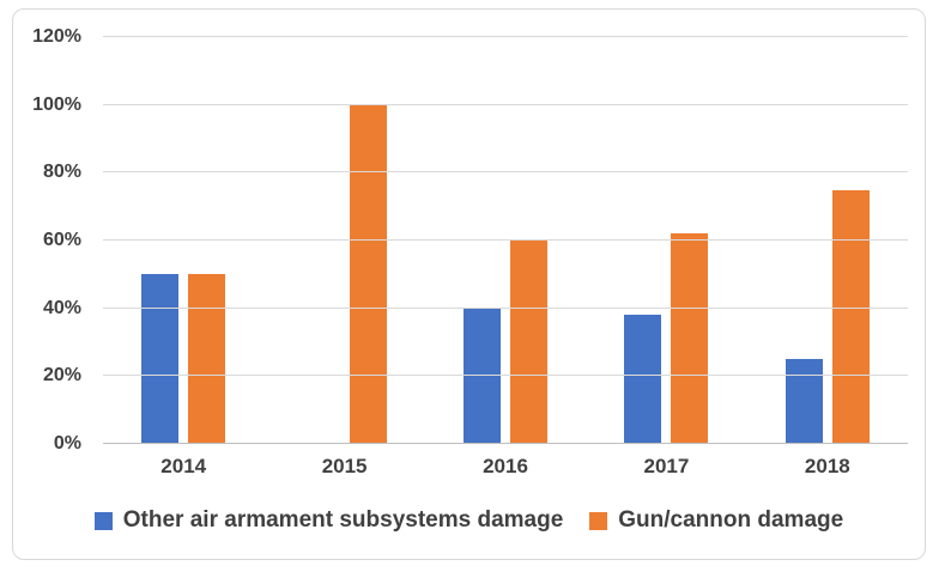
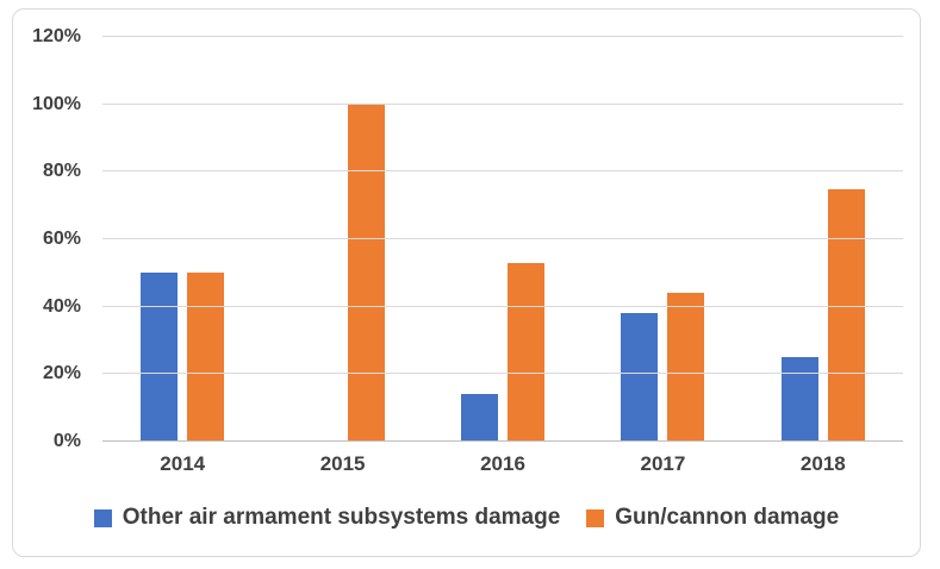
Other air armament subsystems damage/2016: 40% -> 14%
Gun/cannon damage/2016: 60% -> 53%
Gun/cannon damage/2017: 62% -> 44%
